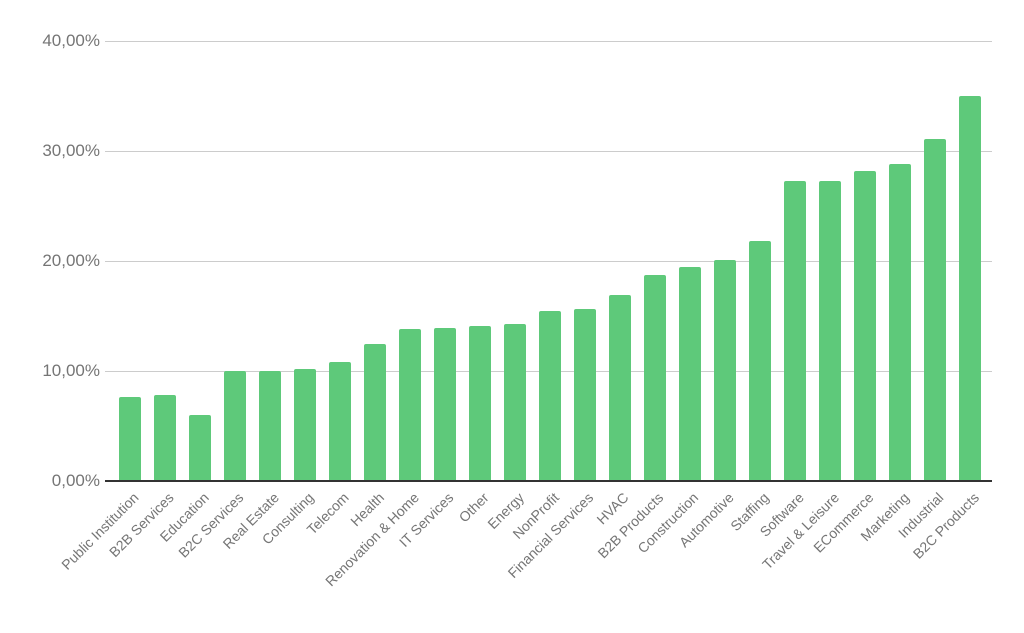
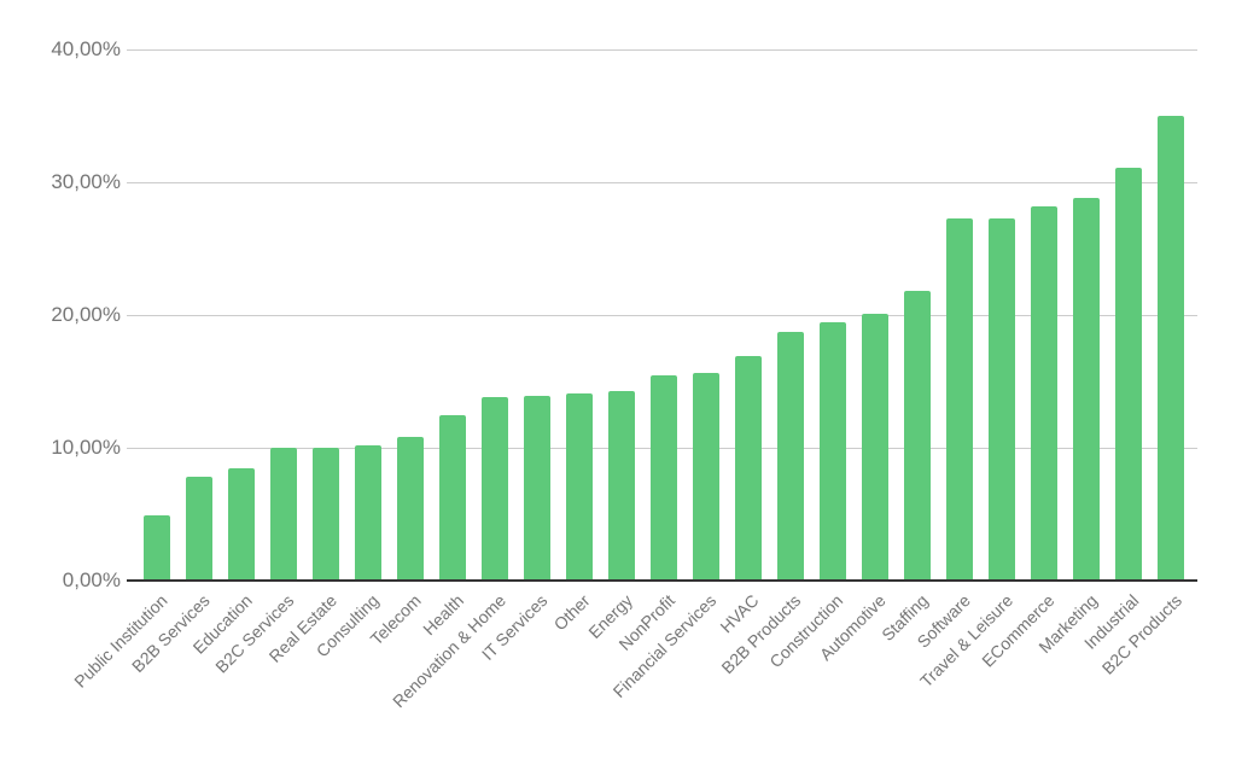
Public Institution: 7,6% -> 4,9%
Education: 6,0% -> 8,5%
